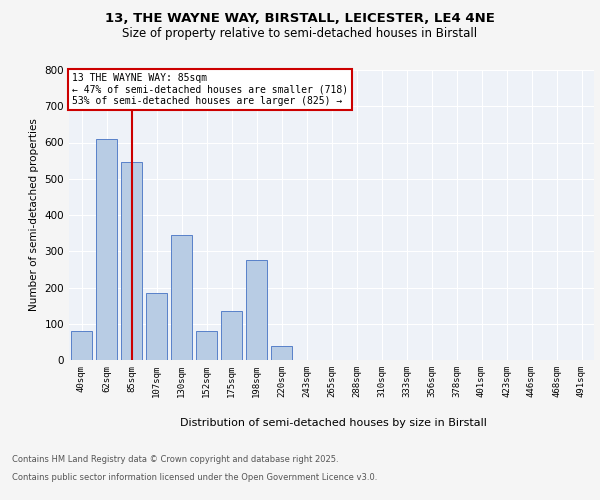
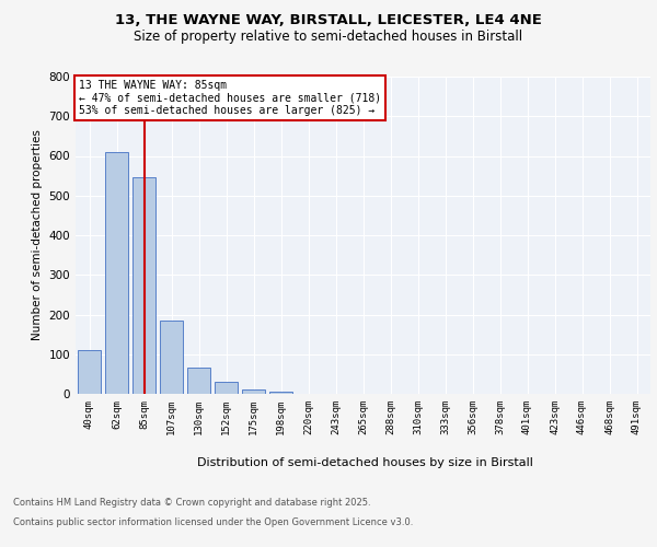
40sqm: 80 -> 110
130sqm: 345 -> 65
152sqm: 80 -> 30
175sqm: 135 -> 10
198sqm: 275 -> 5
220sqm: 40 -> 1
